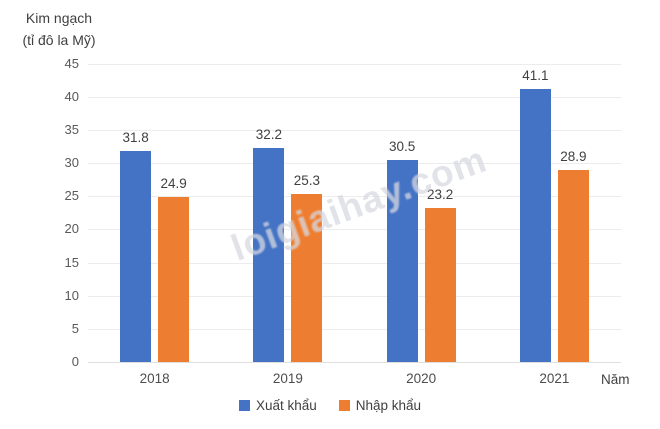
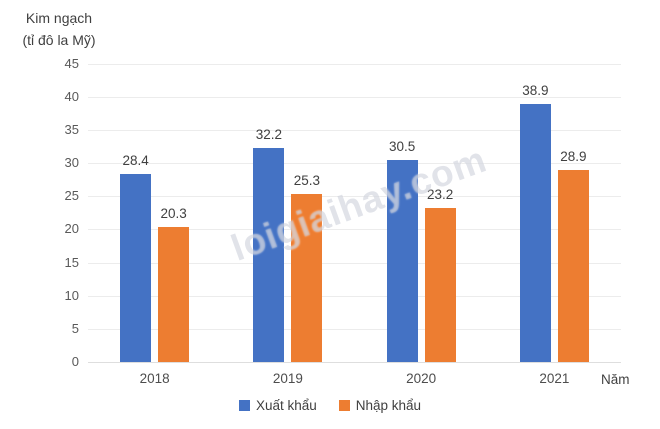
Xuất khẩu/2018: 31.8 -> 28.4
Nhập khẩu/2018: 24.9 -> 20.3
Xuất khẩu/2021: 41.1 -> 38.9
